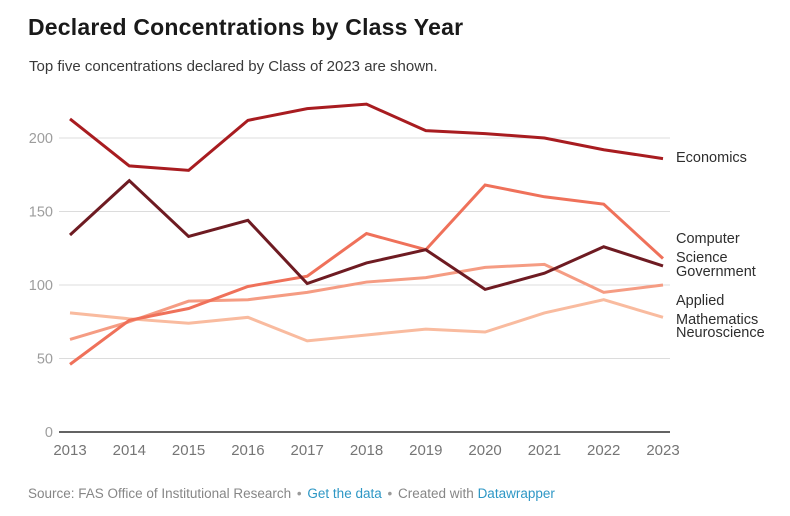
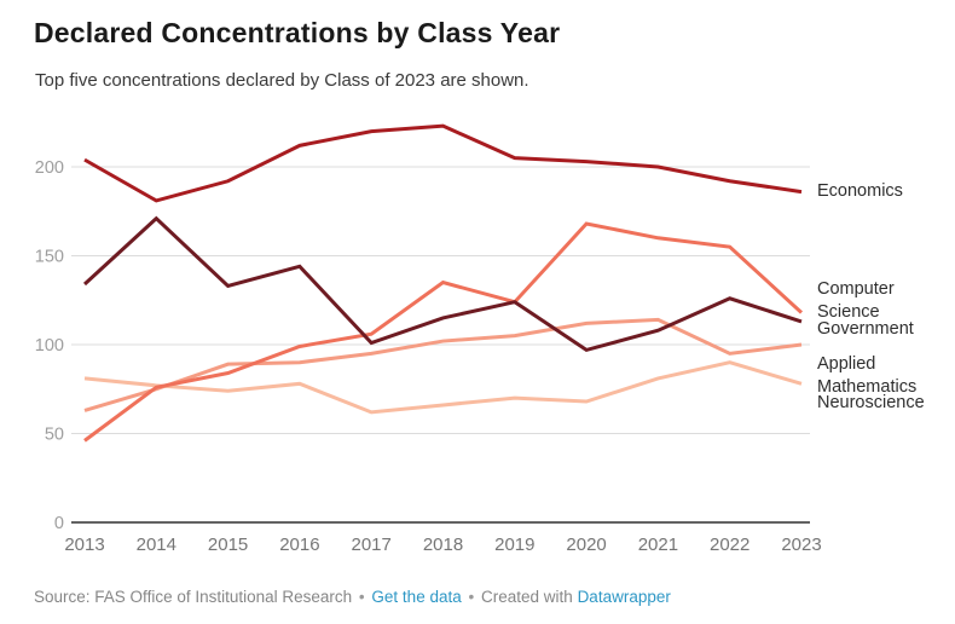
Economics/2013: 213 -> 204
Economics/2015: 178 -> 192
